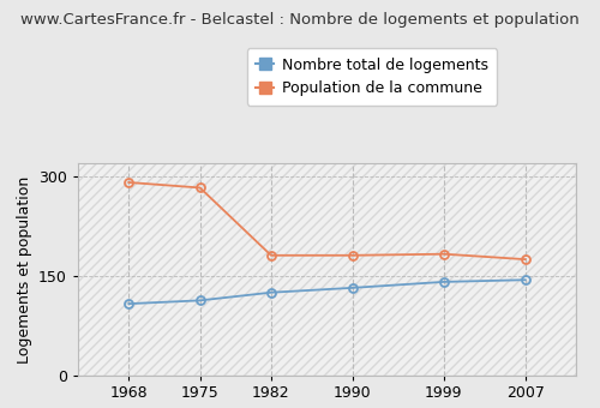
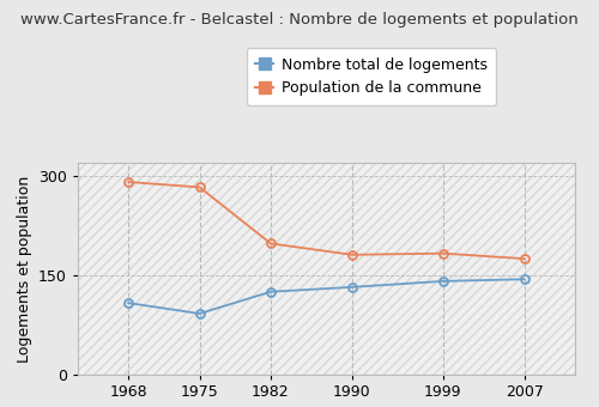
Nombre total de logements/1975: 113 -> 92
Population de la commune/1982: 181 -> 198
